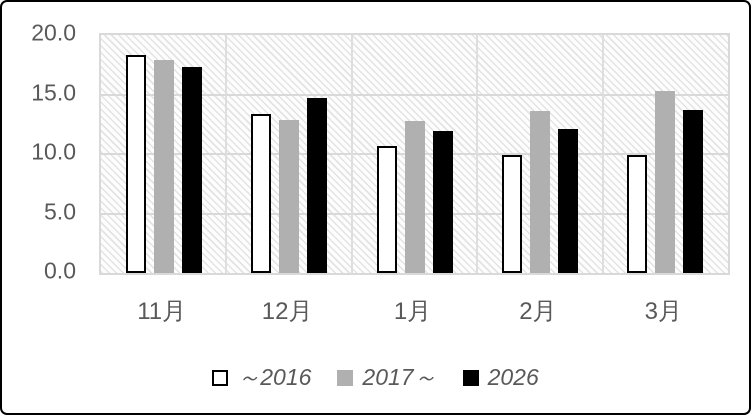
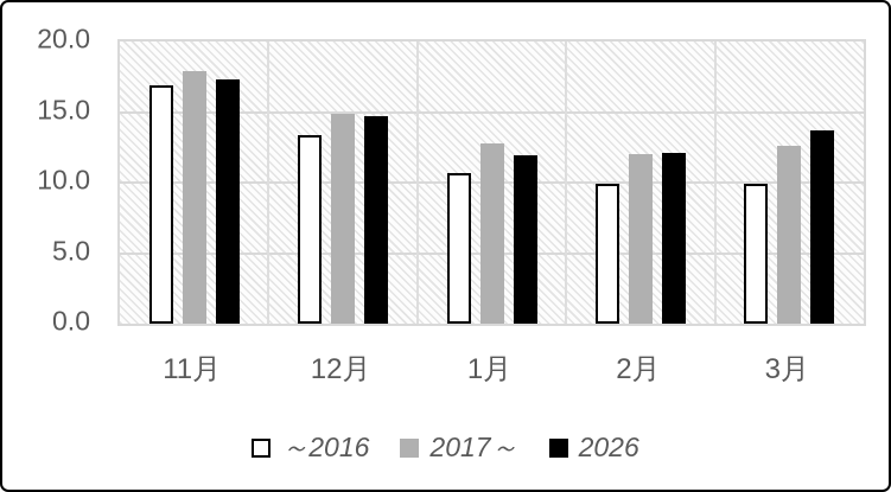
～2016/11月: 18.3 -> 16.9
2017～/12月: 12.9 -> 14.9
2017～/2月: 13.6 -> 12.0
2017～/3月: 15.3 -> 12.6
